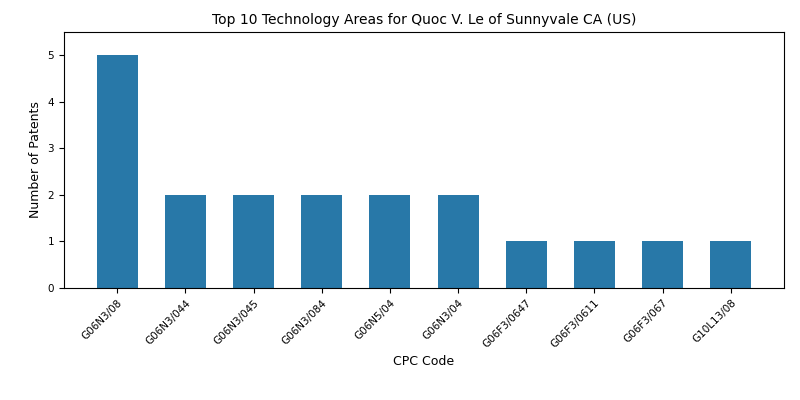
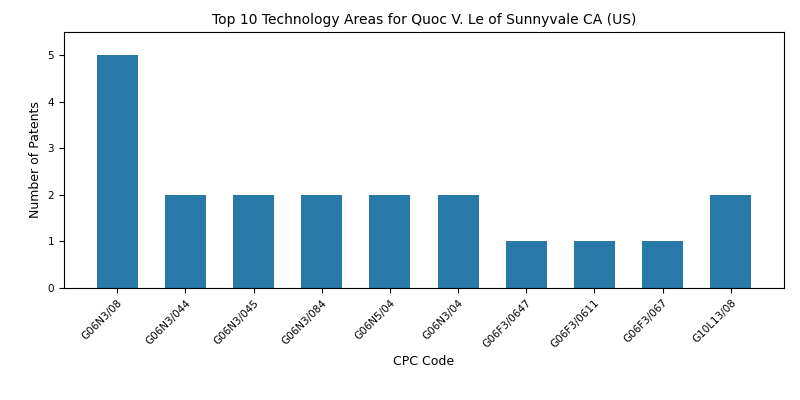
G10L13/08: 1 -> 2
